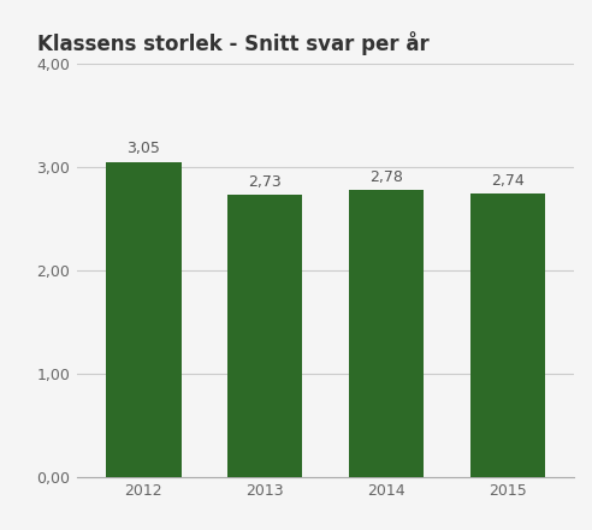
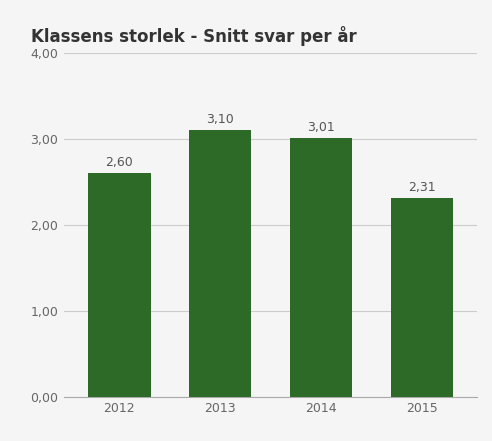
2012: 3,05 -> 2,60
2013: 2,73 -> 3,10
2014: 2,78 -> 3,01
2015: 2,74 -> 2,31
